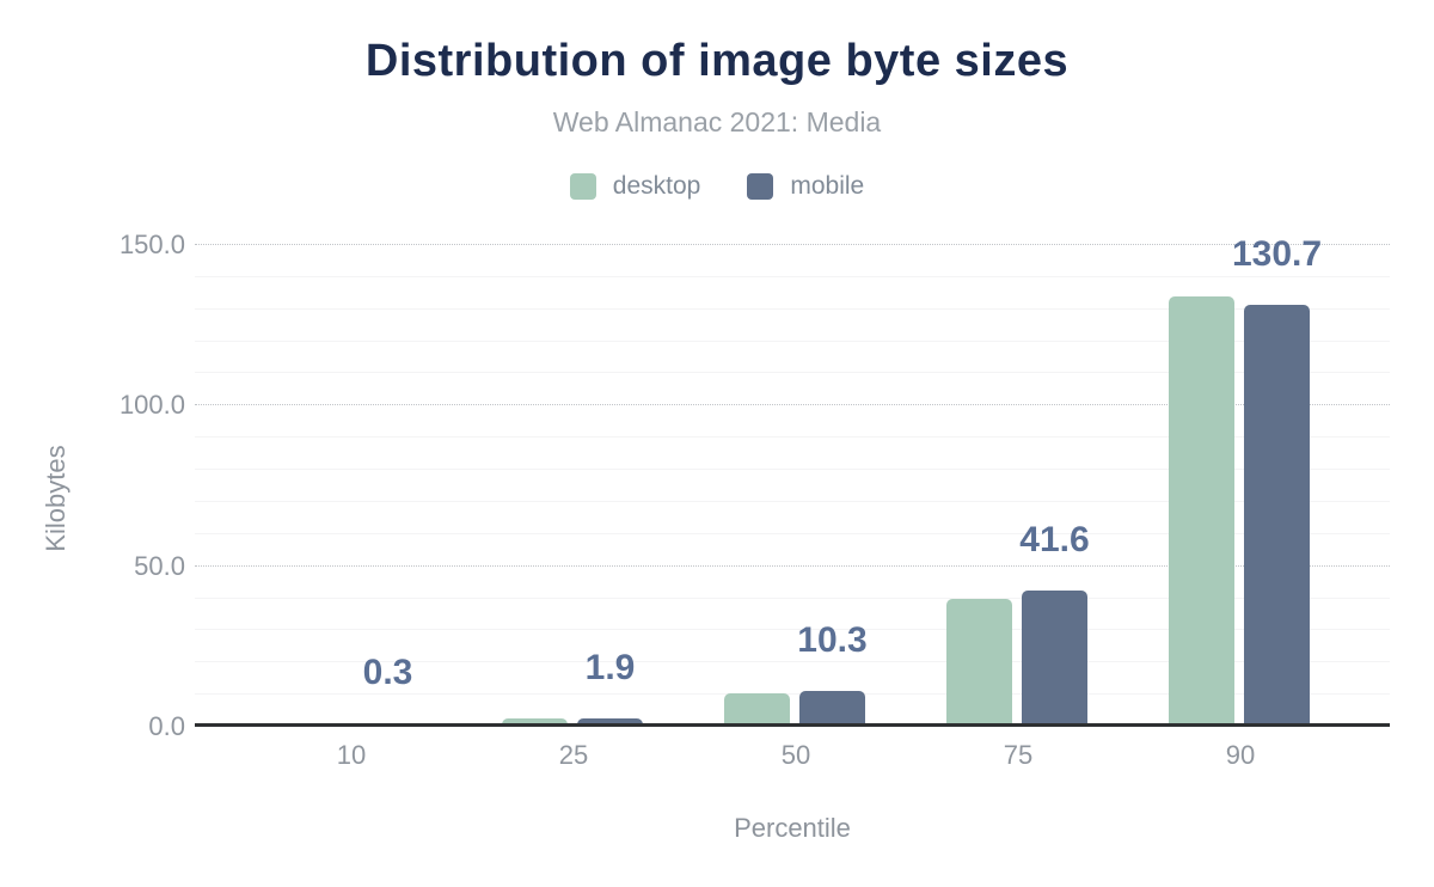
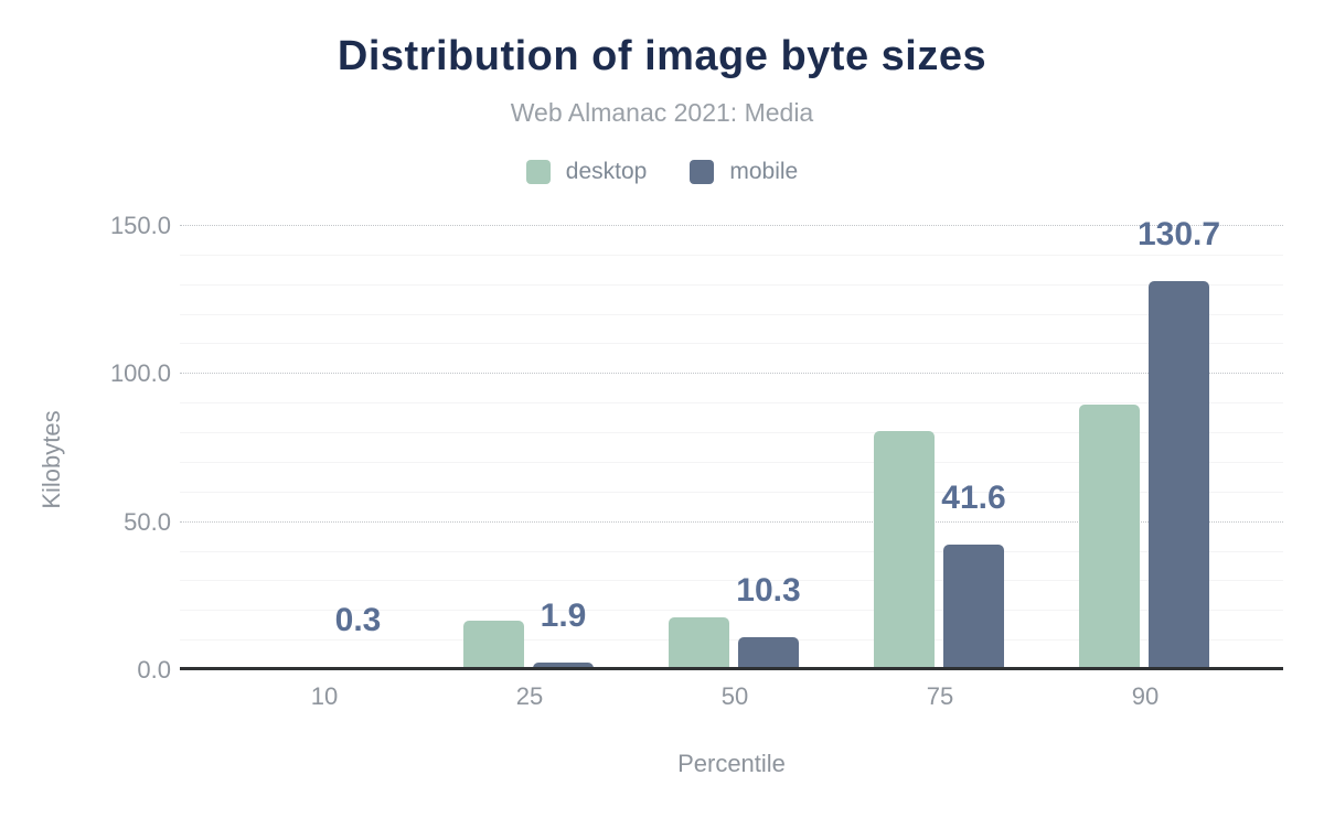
desktop/25: 2 -> 16
desktop/50: 10 -> 17
desktop/75: 39 -> 80
desktop/90: 133 -> 89
